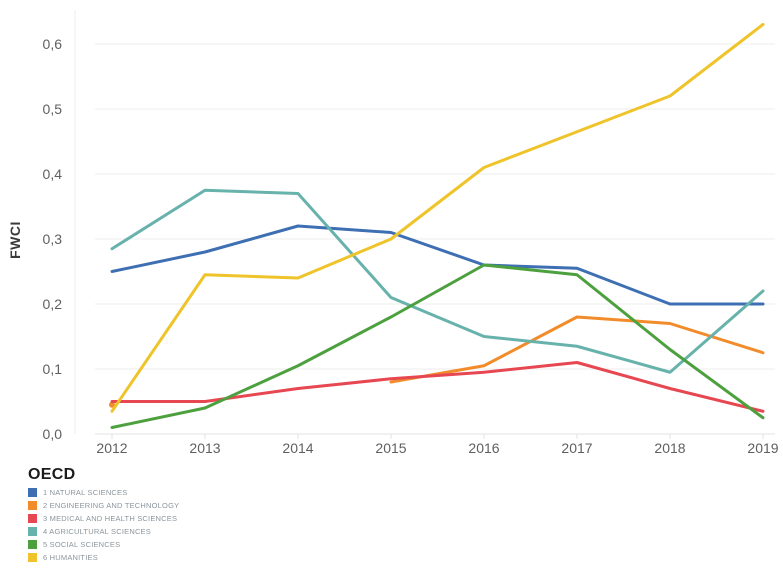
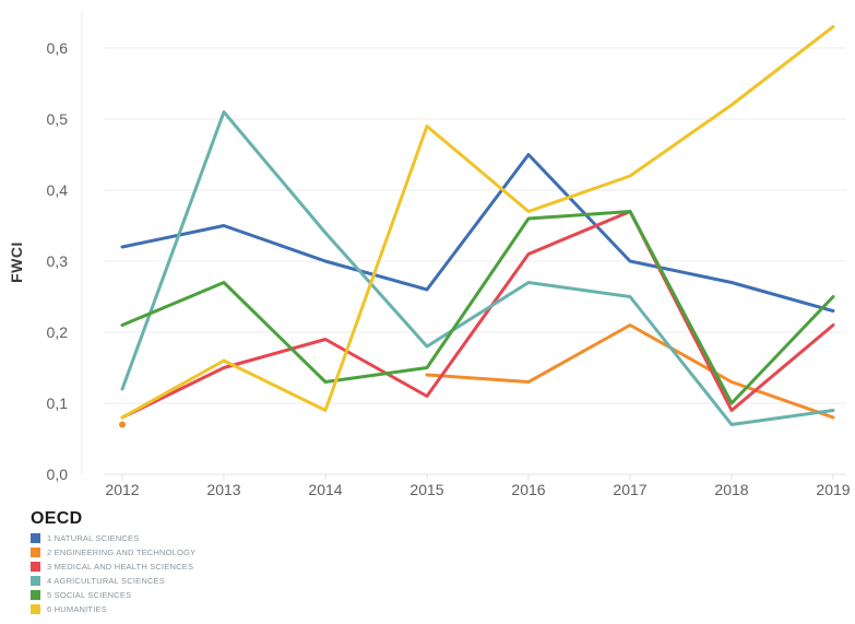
1 NATURAL SCIENCES/2012: 0,25 -> 0,32
2 ENGINEERING AND TECHNOLOGY/2012: 0,04 -> 0,07
3 MEDICAL AND HEALTH SCIENCES/2012: 0,05 -> 0,08
4 AGRICULTURAL SCIENCES/2012: 0,28 -> 0,12
5 SOCIAL SCIENCES/2012: 0,01 -> 0,21
6 HUMANITIES/2012: 0,04 -> 0,08
1 NATURAL SCIENCES/2013: 0,28 -> 0,35
3 MEDICAL AND HEALTH SCIENCES/2013: 0,05 -> 0,15
4 AGRICULTURAL SCIENCES/2013: 0,38 -> 0,51
5 SOCIAL SCIENCES/2013: 0,04 -> 0,27
6 HUMANITIES/2013: 0,24 -> 0,16
1 NATURAL SCIENCES/2014: 0,32 -> 0,30
3 MEDICAL AND HEALTH SCIENCES/2014: 0,07 -> 0,19
4 AGRICULTURAL SCIENCES/2014: 0,37 -> 0,34
5 SOCIAL SCIENCES/2014: 0,10 -> 0,13
6 HUMANITIES/2014: 0,24 -> 0,09
1 NATURAL SCIENCES/2015: 0,31 -> 0,26
2 ENGINEERING AND TECHNOLOGY/2015: 0,08 -> 0,14
3 MEDICAL AND HEALTH SCIENCES/2015: 0,09 -> 0,11
4 AGRICULTURAL SCIENCES/2015: 0,21 -> 0,18
5 SOCIAL SCIENCES/2015: 0,18 -> 0,15
6 HUMANITIES/2015: 0,30 -> 0,49
1 NATURAL SCIENCES/2016: 0,26 -> 0,45
2 ENGINEERING AND TECHNOLOGY/2016: 0,10 -> 0,13
3 MEDICAL AND HEALTH SCIENCES/2016: 0,10 -> 0,31
4 AGRICULTURAL SCIENCES/2016: 0,15 -> 0,27
5 SOCIAL SCIENCES/2016: 0,26 -> 0,36
6 HUMANITIES/2016: 0,41 -> 0,37
1 NATURAL SCIENCES/2017: 0,26 -> 0,30
2 ENGINEERING AND TECHNOLOGY/2017: 0,18 -> 0,21
3 MEDICAL AND HEALTH SCIENCES/2017: 0,11 -> 0,37
4 AGRICULTURAL SCIENCES/2017: 0,14 -> 0,25
5 SOCIAL SCIENCES/2017: 0,24 -> 0,37
6 HUMANITIES/2017: 0,47 -> 0,42
1 NATURAL SCIENCES/2018: 0,20 -> 0,27
2 ENGINEERING AND TECHNOLOGY/2018: 0,17 -> 0,13
3 MEDICAL AND HEALTH SCIENCES/2018: 0,07 -> 0,09
4 AGRICULTURAL SCIENCES/2018: 0,10 -> 0,07
5 SOCIAL SCIENCES/2018: 0,13 -> 0,10
1 NATURAL SCIENCES/2019: 0,20 -> 0,23
2 ENGINEERING AND TECHNOLOGY/2019: 0,12 -> 0,08
3 MEDICAL AND HEALTH SCIENCES/2019: 0,04 -> 0,21
4 AGRICULTURAL SCIENCES/2019: 0,22 -> 0,09
5 SOCIAL SCIENCES/2019: 0,03 -> 0,25
